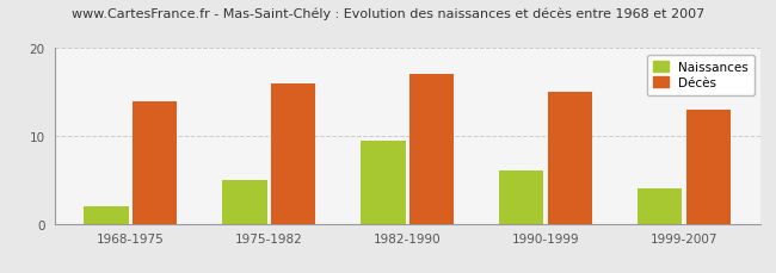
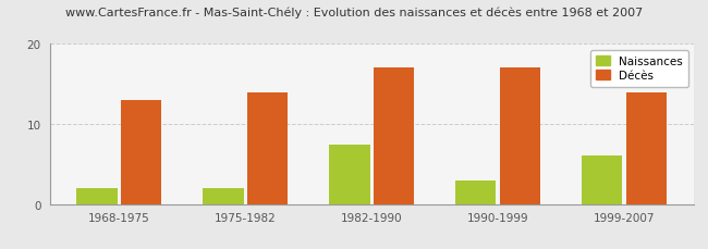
Décès/1968-1975: 14 -> 13
Naissances/1975-1982: 5.0 -> 2.0
Décès/1975-1982: 16 -> 14
Naissances/1982-1990: 9.5 -> 7.4
Naissances/1990-1999: 6.0 -> 3.0
Décès/1990-1999: 15 -> 17
Naissances/1999-2007: 4.0 -> 6.0
Décès/1999-2007: 13 -> 14
